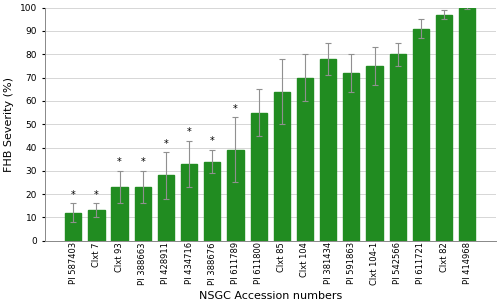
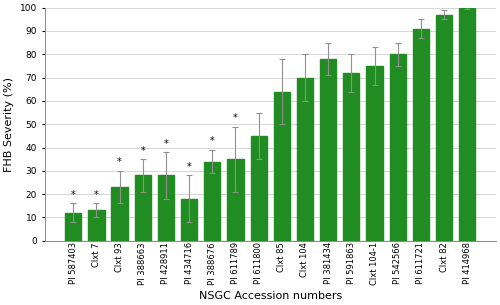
PI 388663: 23 -> 28
PI 434716: 33 -> 18
PI 611789: 39 -> 35
PI 611800: 55 -> 45
